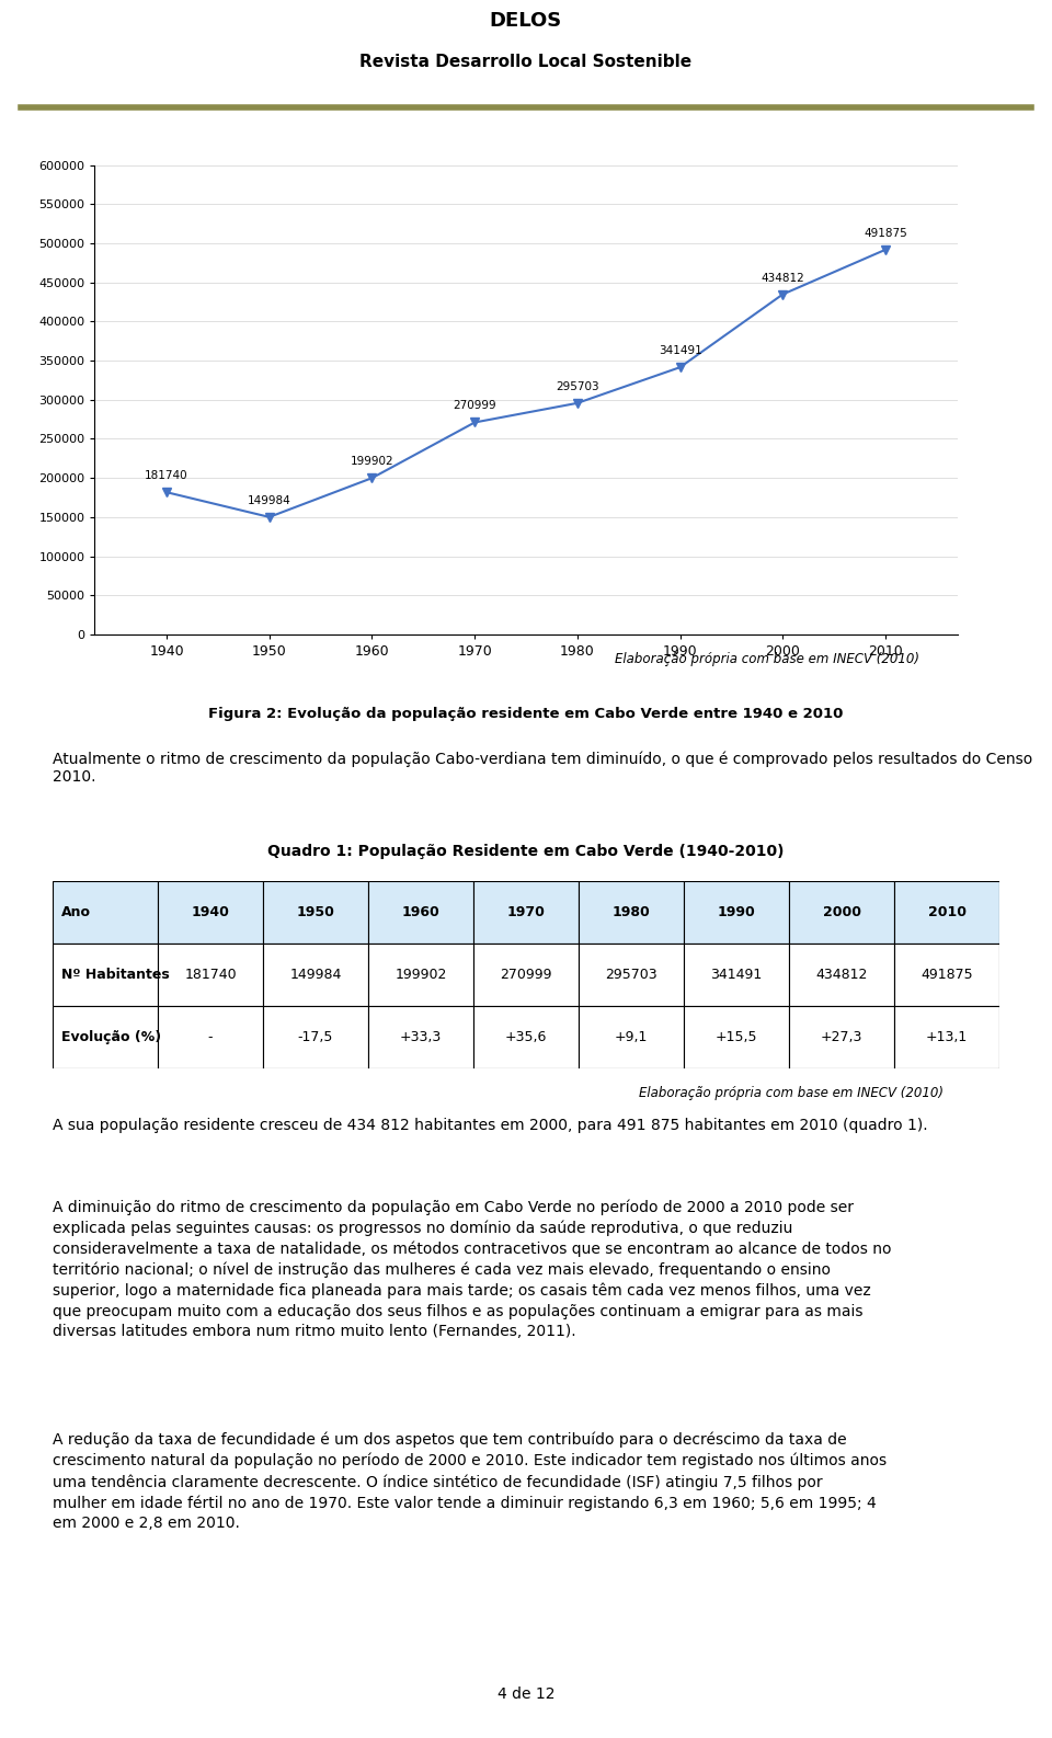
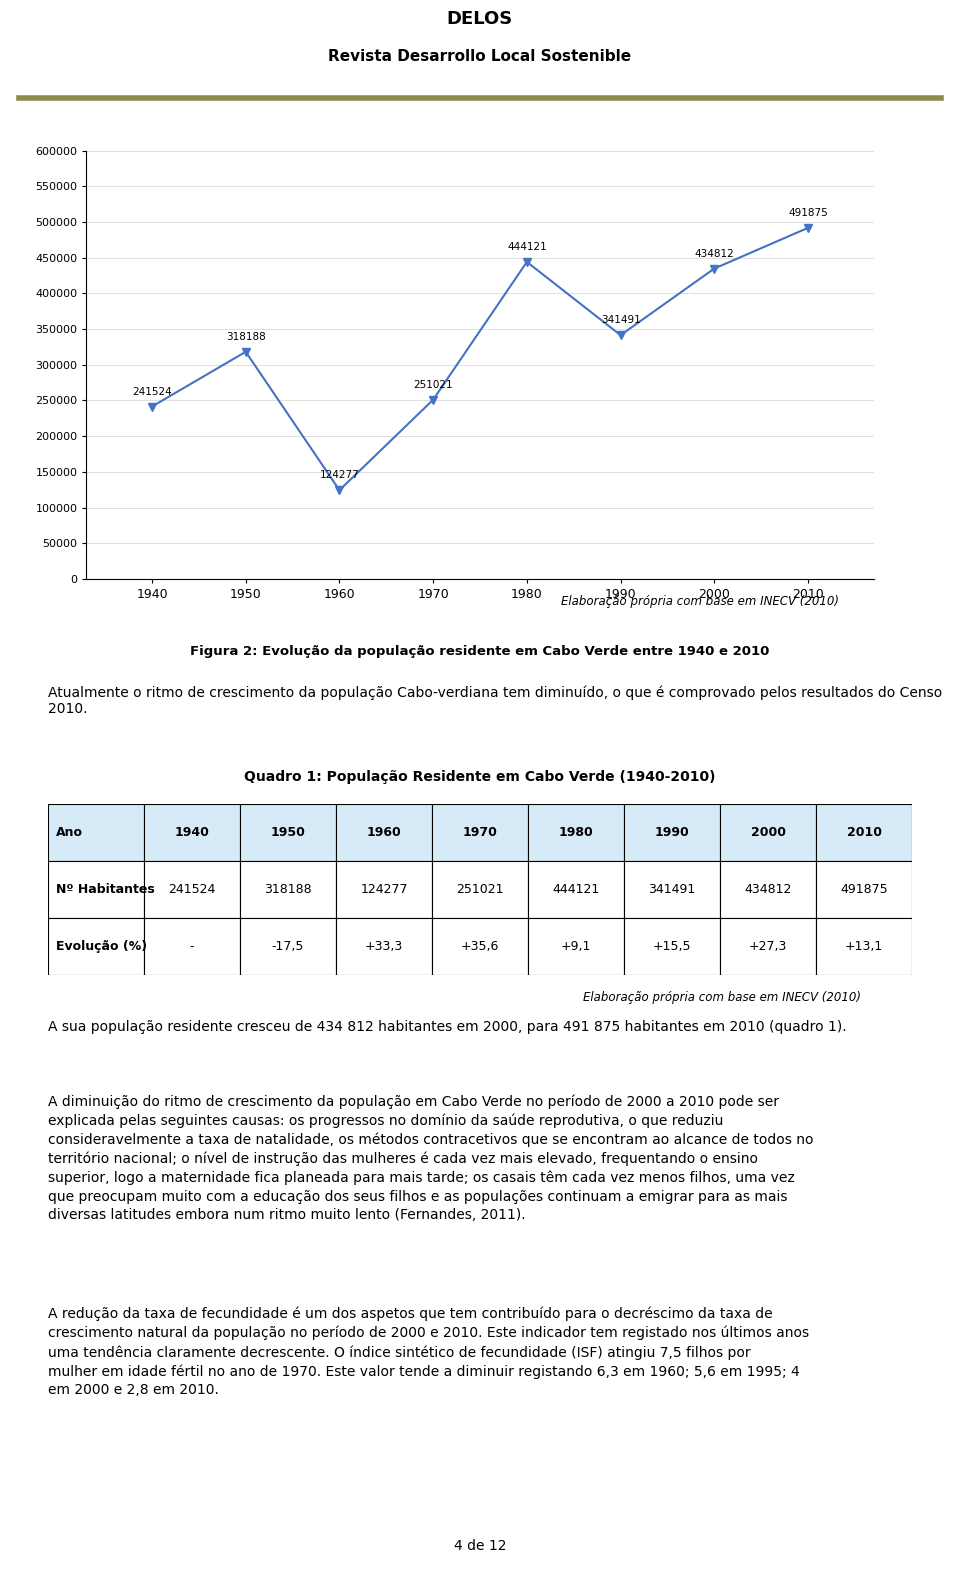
1940: 181740 -> 241524
1950: 149984 -> 318188
1960: 199902 -> 124277
1970: 270999 -> 251021
1980: 295703 -> 444121
